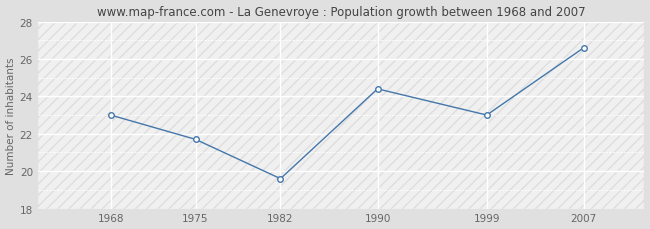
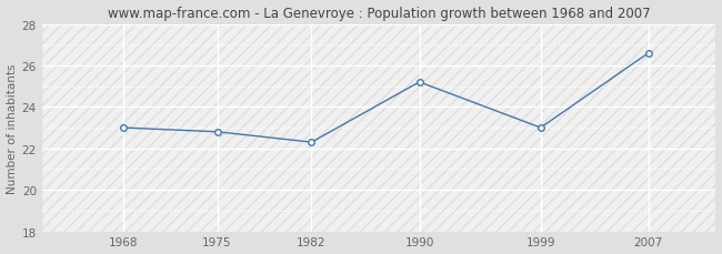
1975: 21.7 -> 22.8
1982: 19.6 -> 22.3
1990: 24.4 -> 25.2
